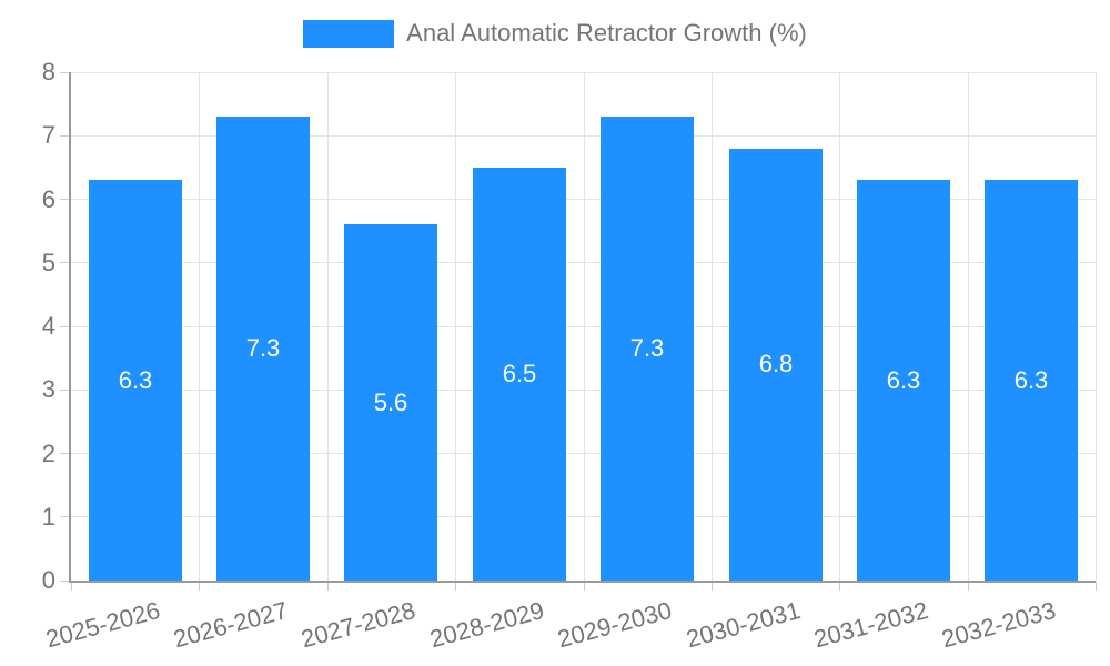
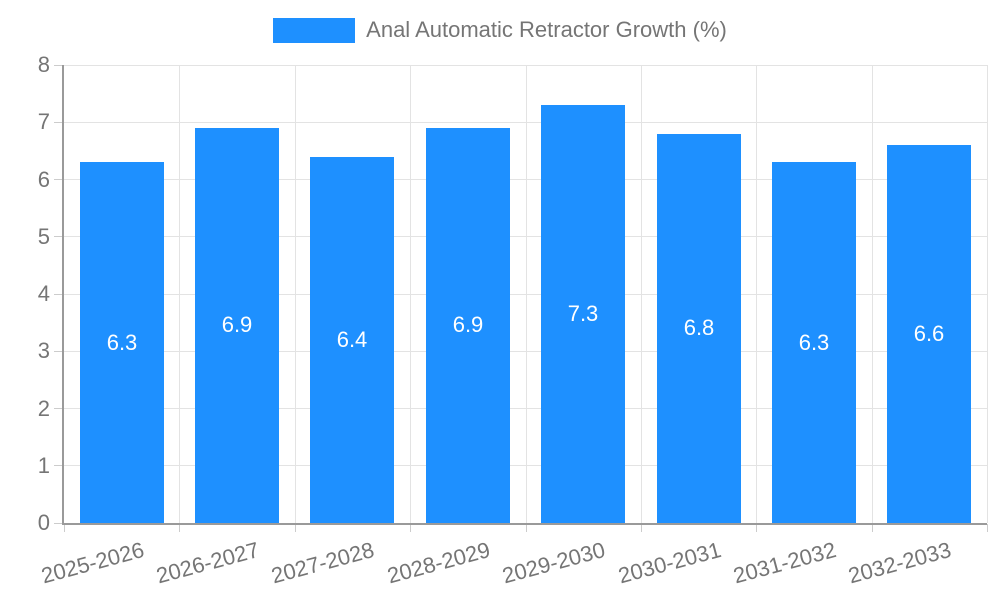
2026-2027: 7.3 -> 6.9
2027-2028: 5.6 -> 6.4
2028-2029: 6.5 -> 6.9
2032-2033: 6.3 -> 6.6
